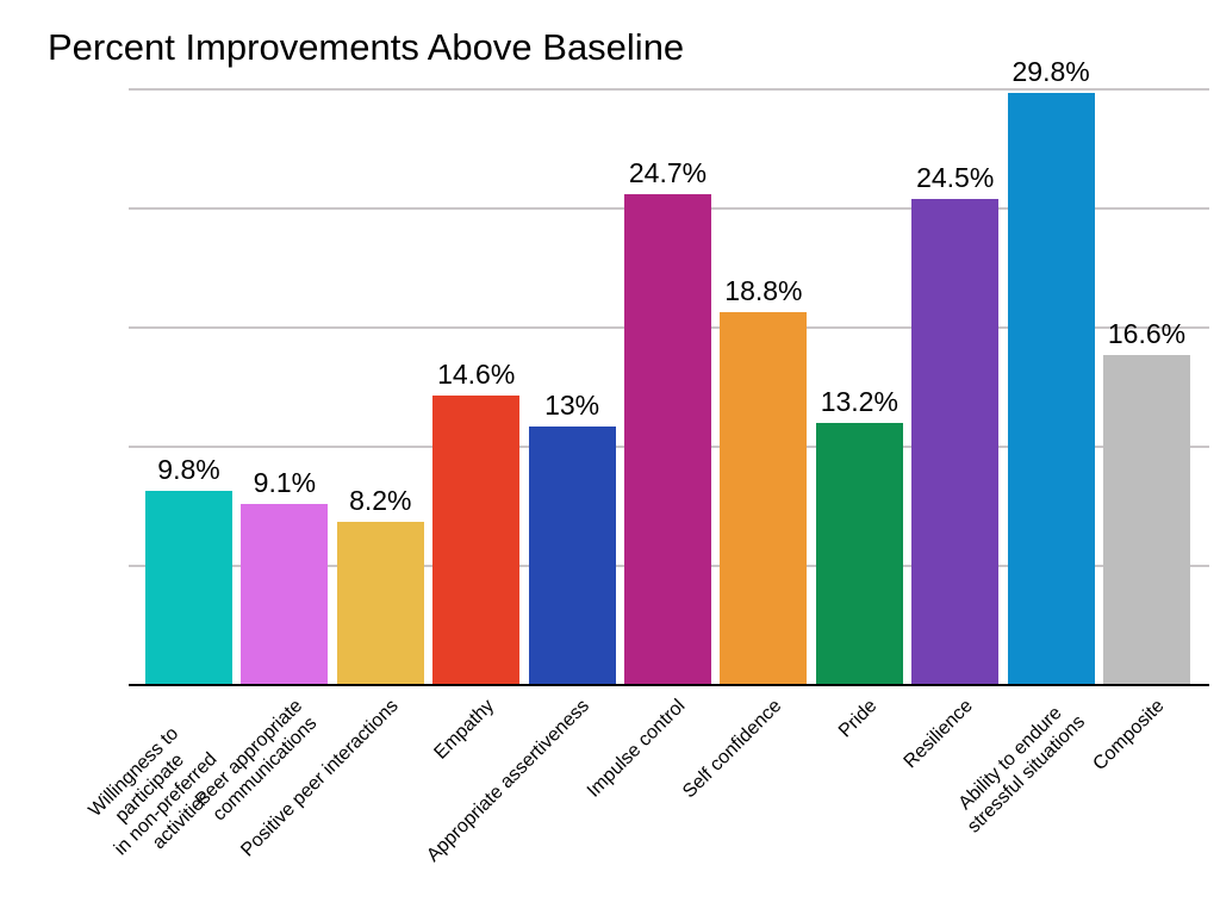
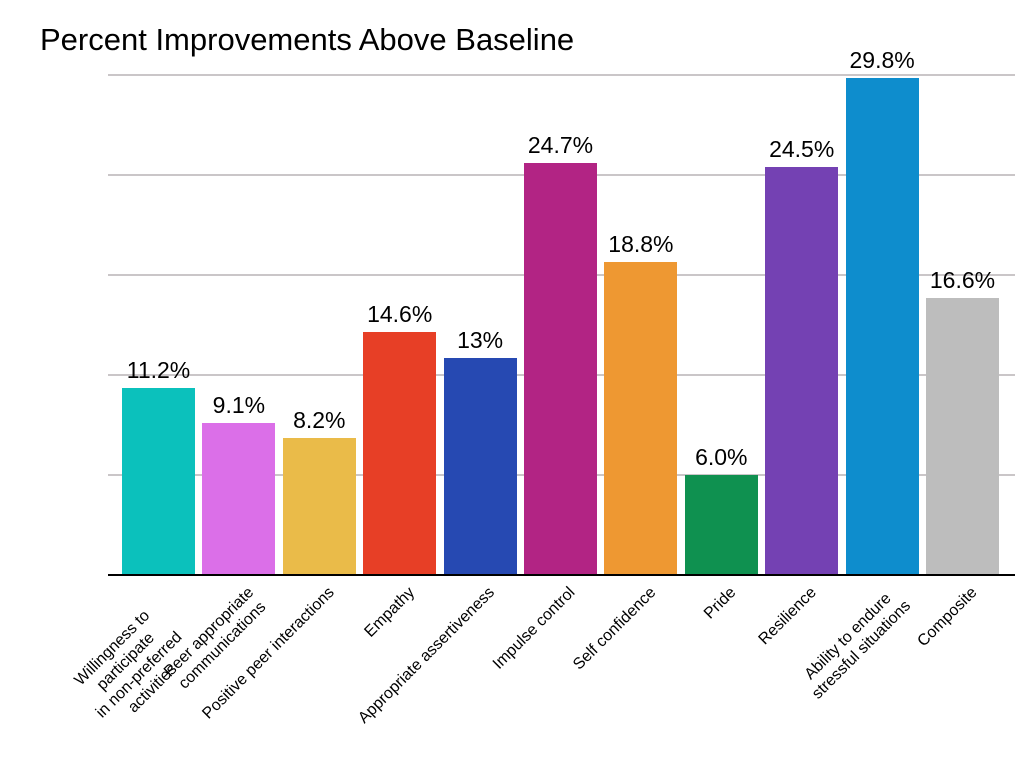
Willingness to participate in non-preferred activities: 9.8% -> 11.2%
Pride: 13.2% -> 6.0%
